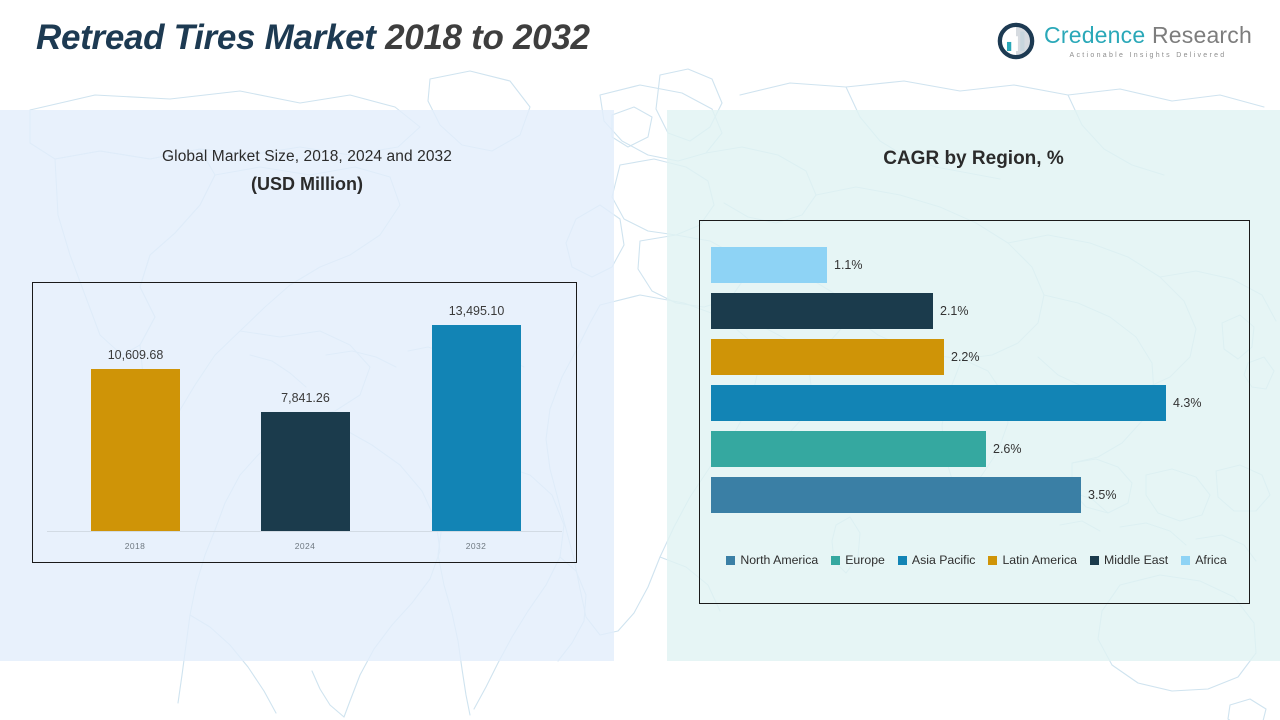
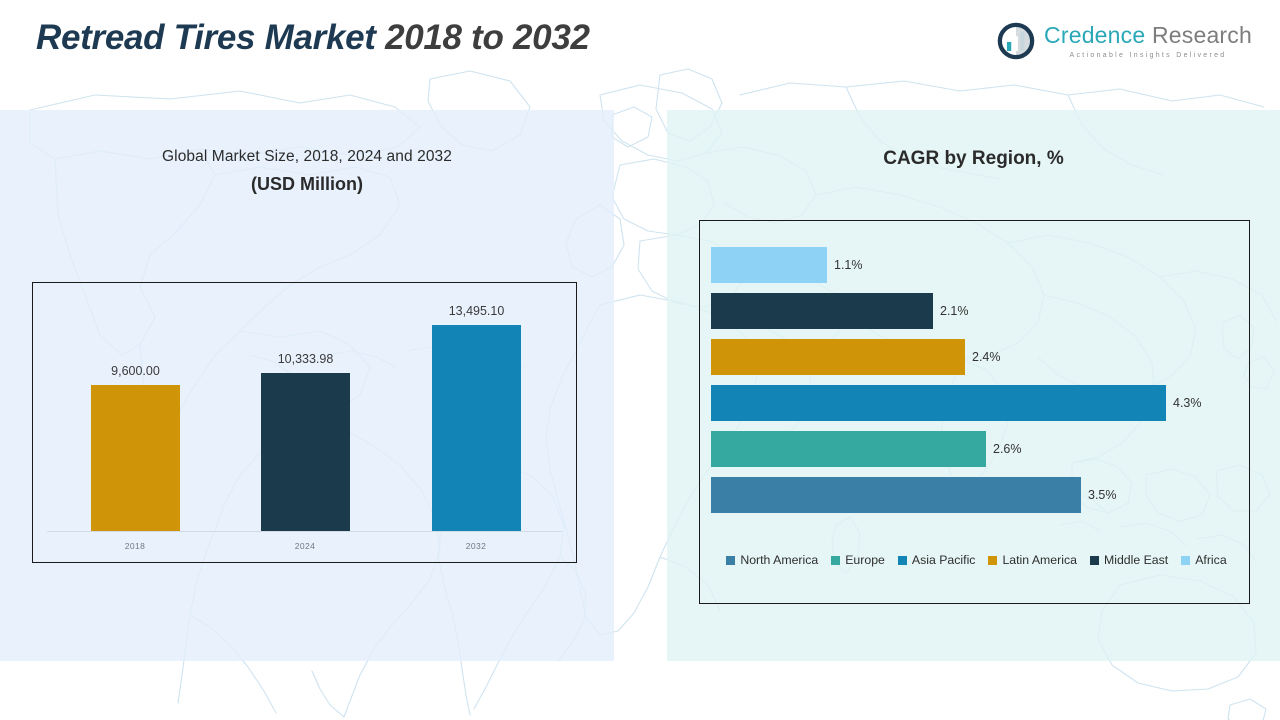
Global Market Size, 2018, 2024 and 2032 (USD Million)/2018: 10,609.68 -> 9,600.00
Global Market Size, 2018, 2024 and 2032 (USD Million)/2024: 7,841.26 -> 10,333.98
CAGR by Region, %/Latin America: 2.2% -> 2.4%
